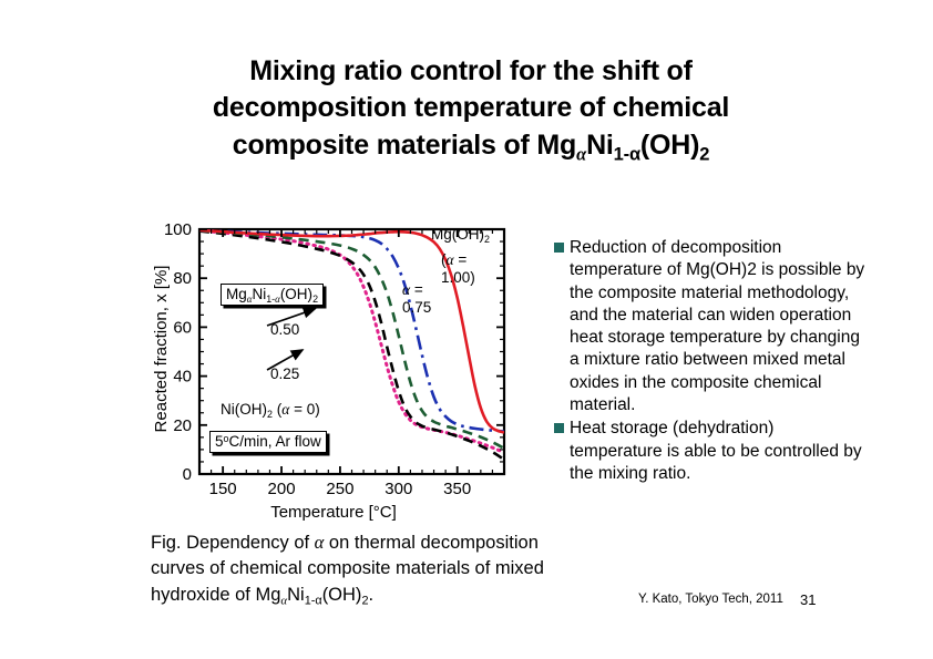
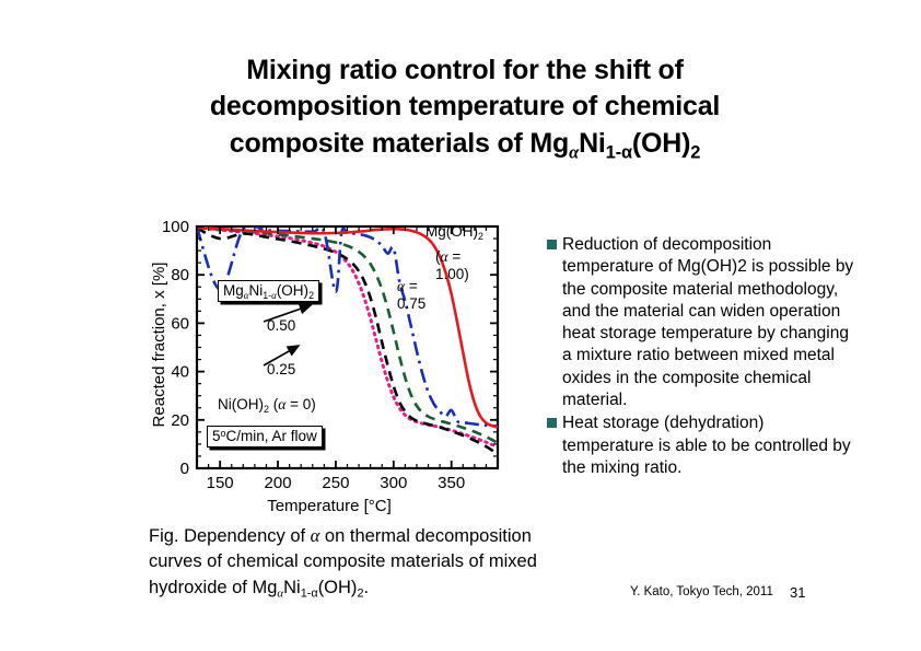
0.25/150: 98 -> 95
α = 0.75/150: 99 -> 74
α = 0.75/250: 98 -> 73
α = 0.75/300: 84 -> 91
α = 0.75/350: 20 -> 24
